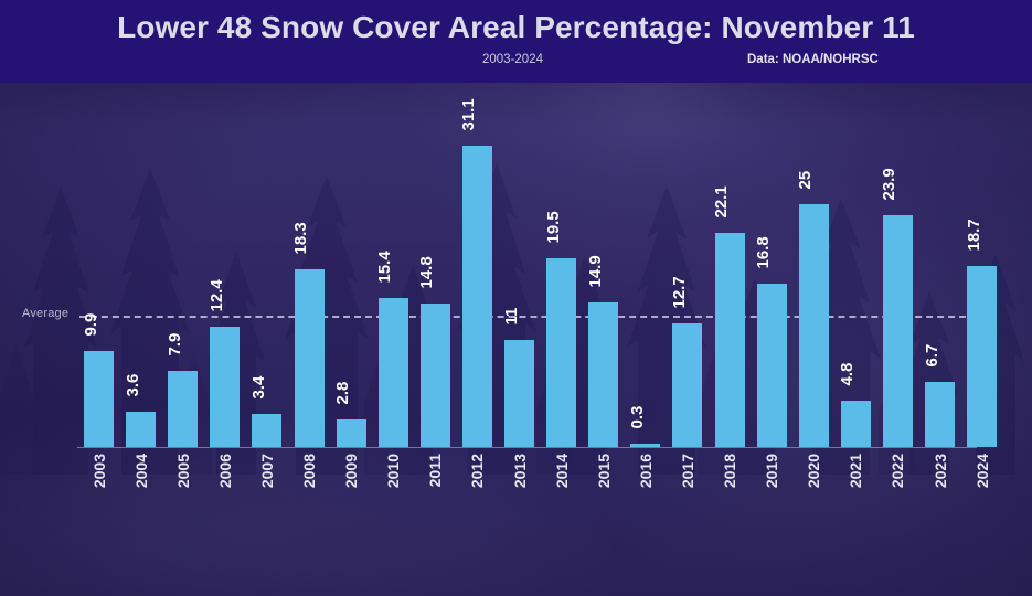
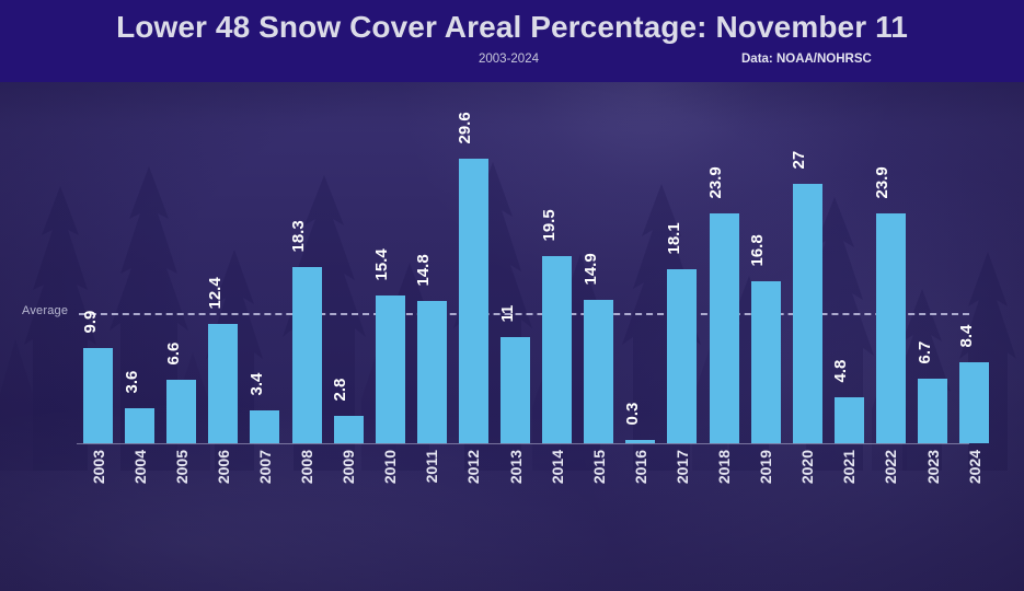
2005: 7.9 -> 6.6
2012: 31.1 -> 29.6
2017: 12.7 -> 18.1
2018: 22.1 -> 23.9
2020: 25 -> 27
2024: 18.7 -> 8.4
